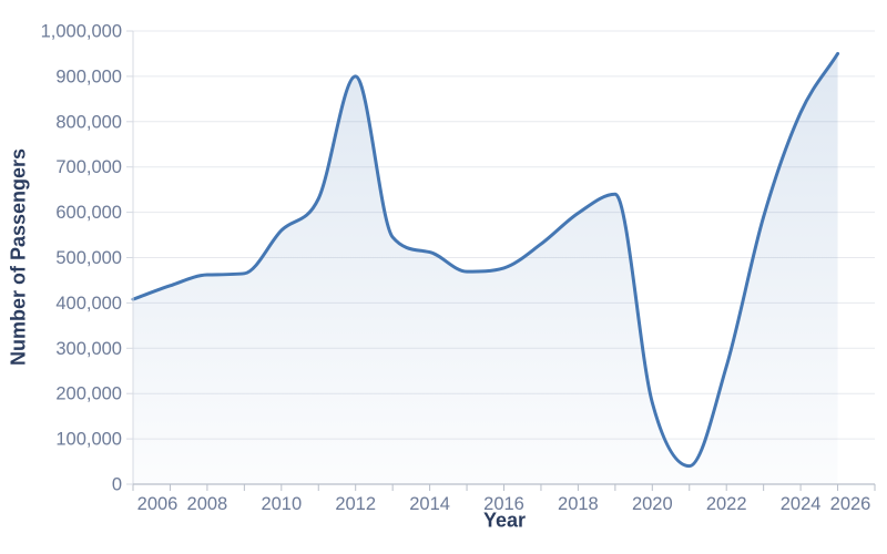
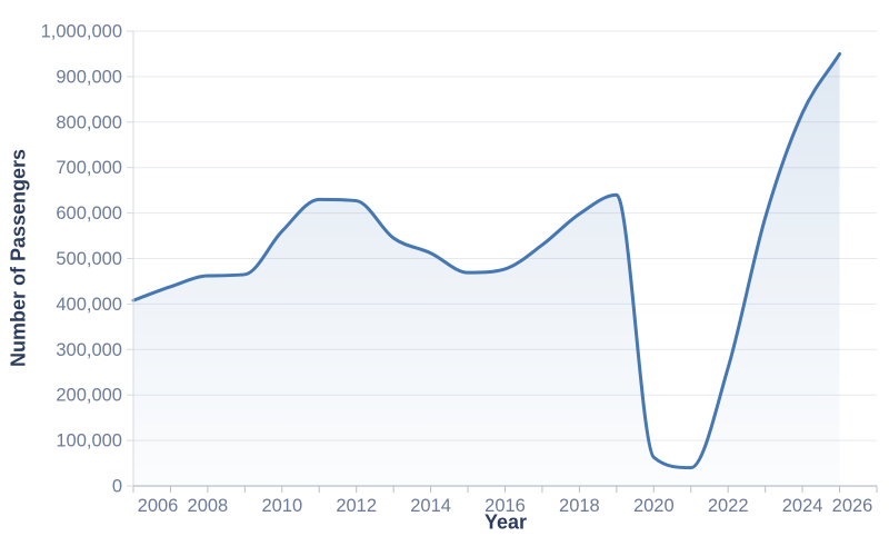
2012: 900000 -> 630000
2020: 180000 -> 60000
